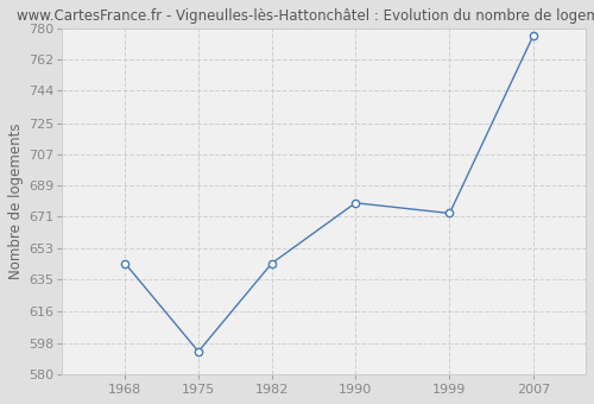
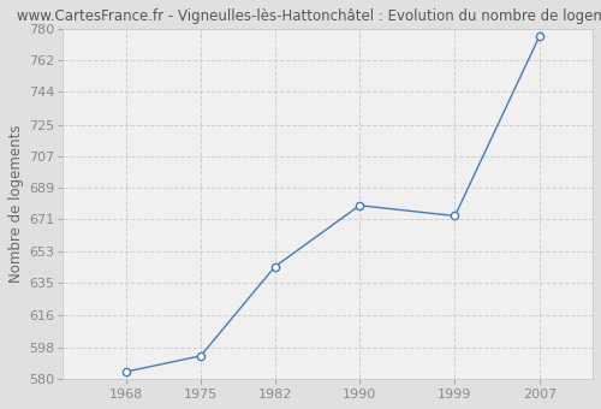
1968: 644 -> 584
